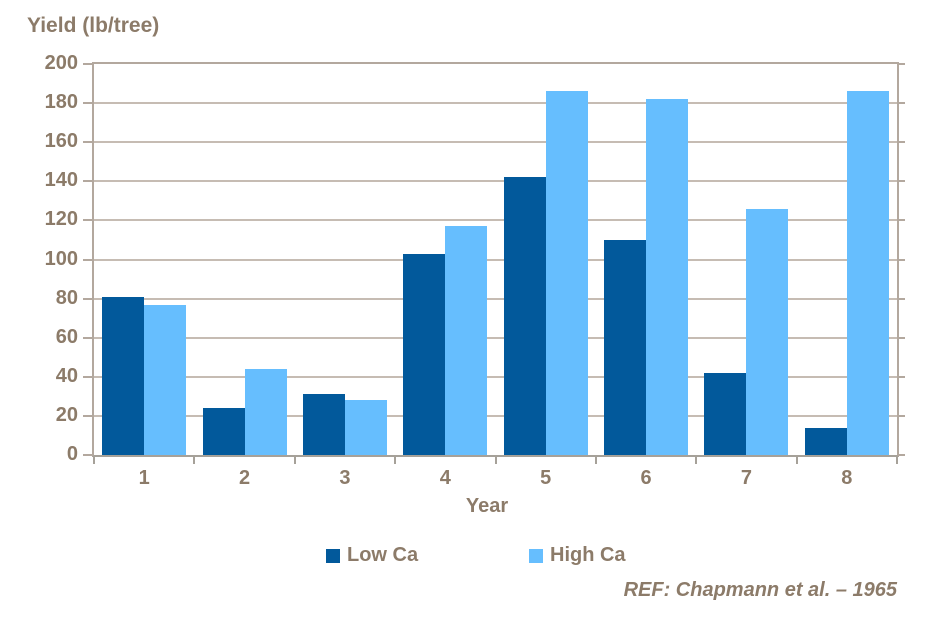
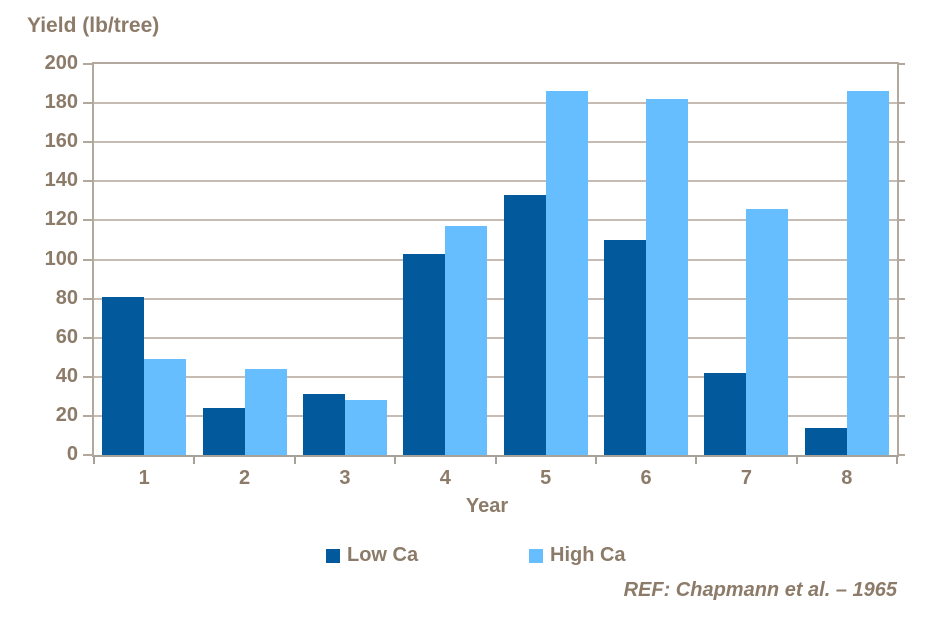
High Ca/1: 77 -> 49
Low Ca/5: 142 -> 133
